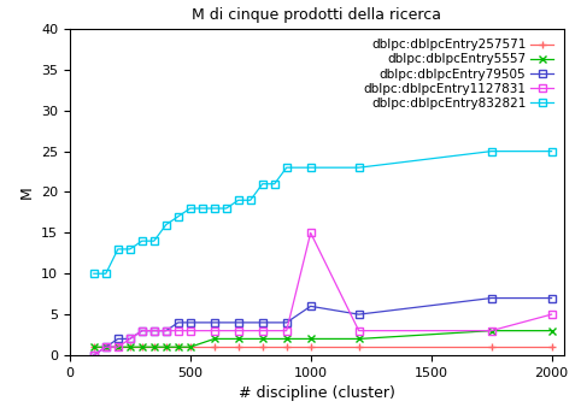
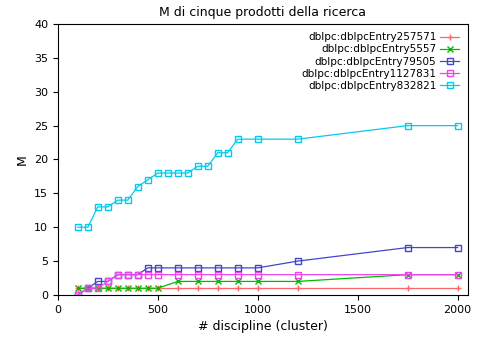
dblpc:dblpcEntry79505/1000: 6 -> 4
dblpc:dblpcEntry1127831/1000: 15 -> 3
dblpc:dblpcEntry1127831/2000: 5 -> 3
